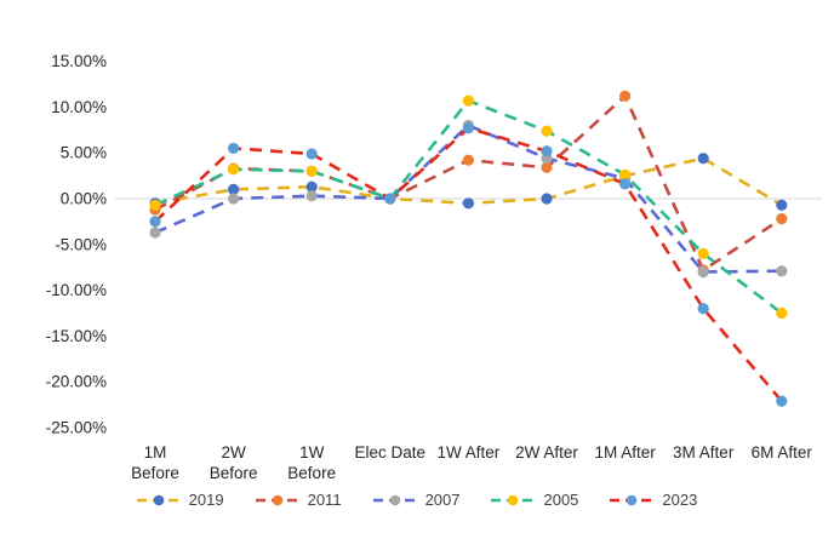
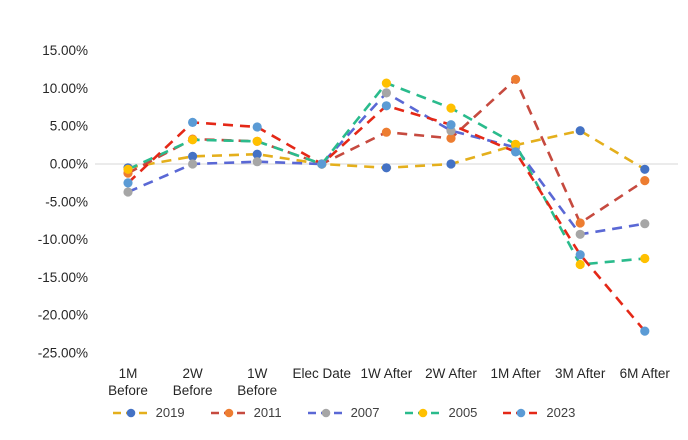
2007/1W After: 8% -> 9%
2007/3M After: -8% -> -9%
2005/3M After: -6% -> -13%
